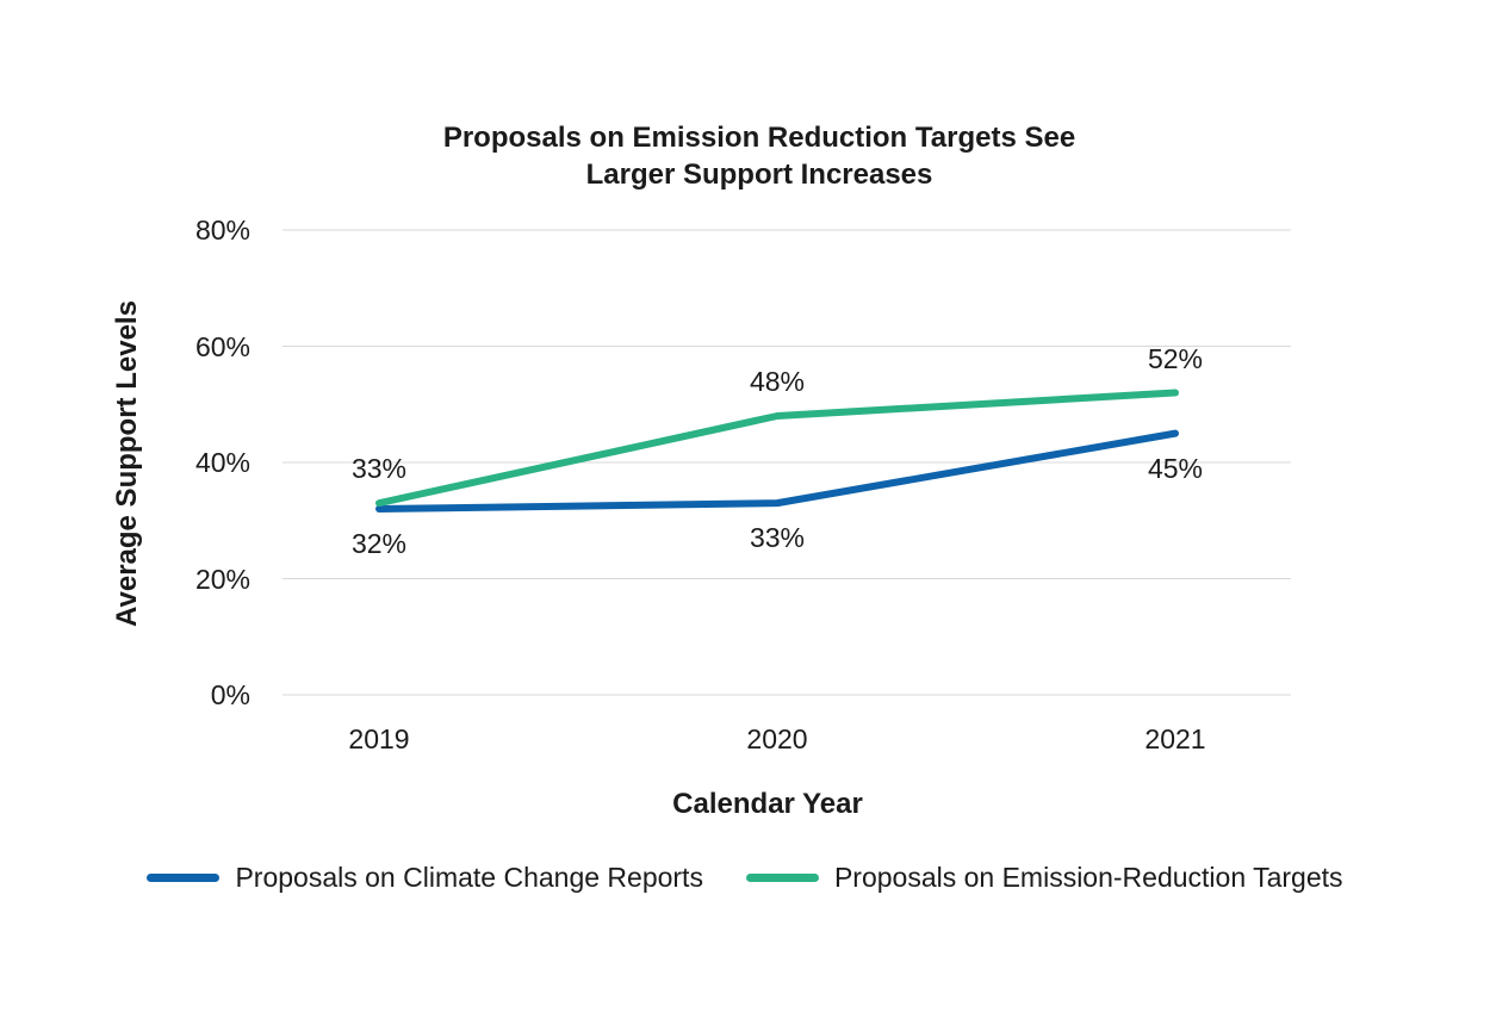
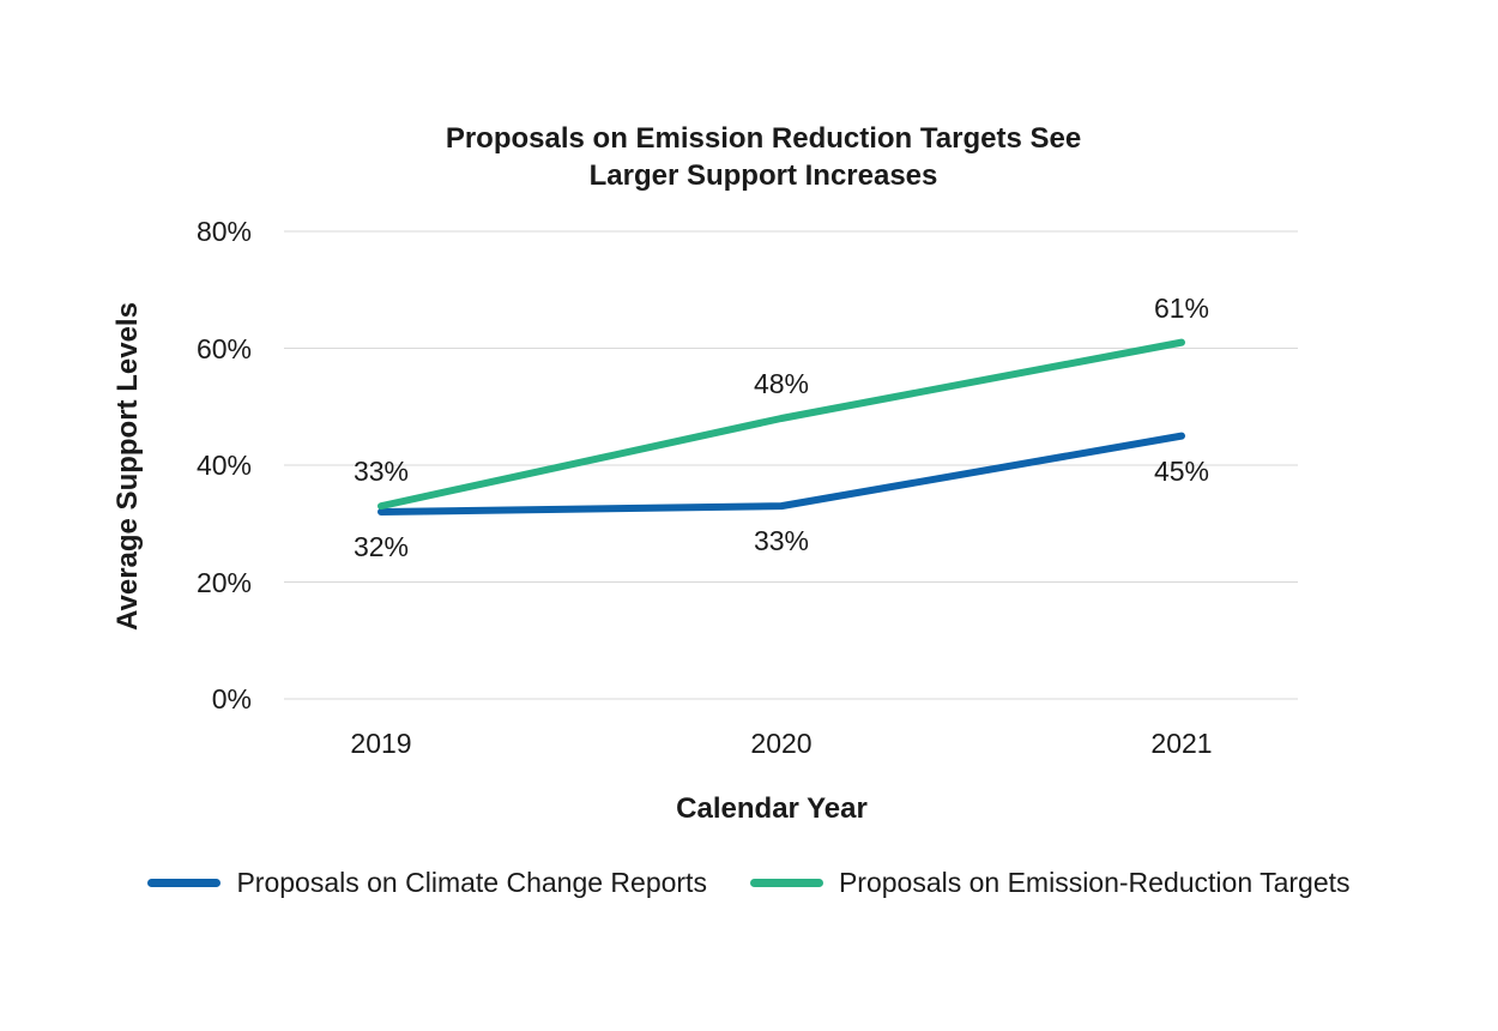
Proposals on Emission-Reduction Targets/2021: 52% -> 61%
